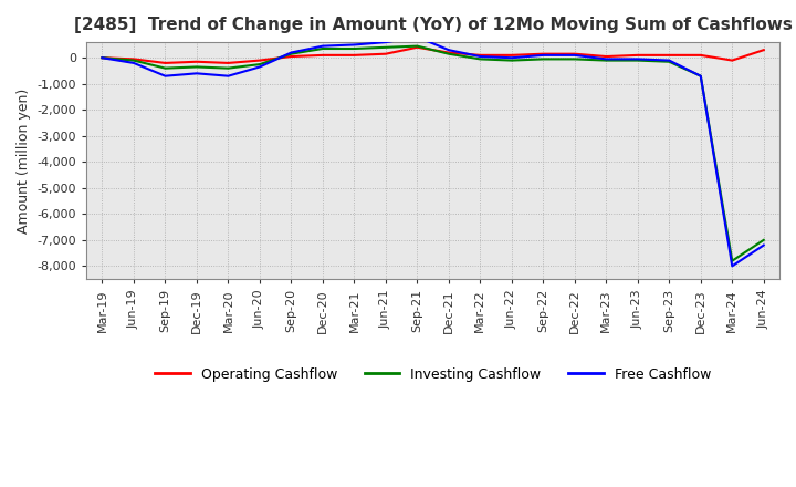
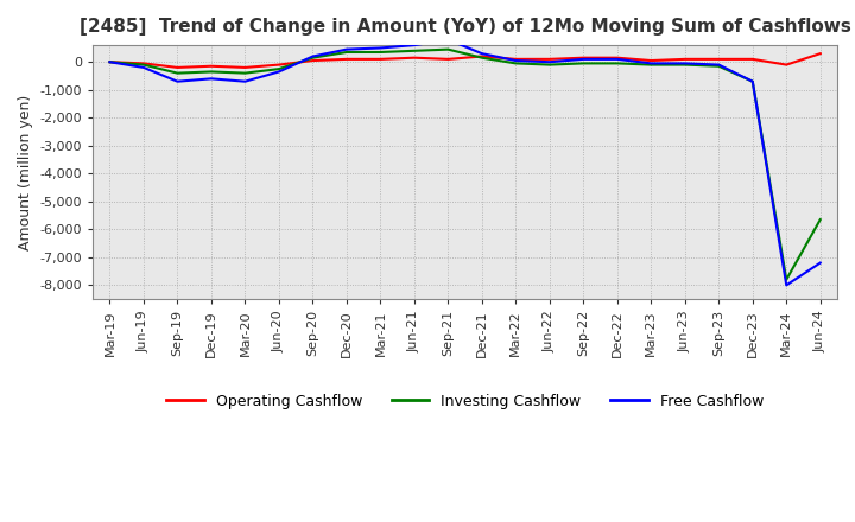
Operating Cashflow/Sep-21: 400 -> 100
Investing Cashflow/Jun-24: -7,000 -> -5,650
